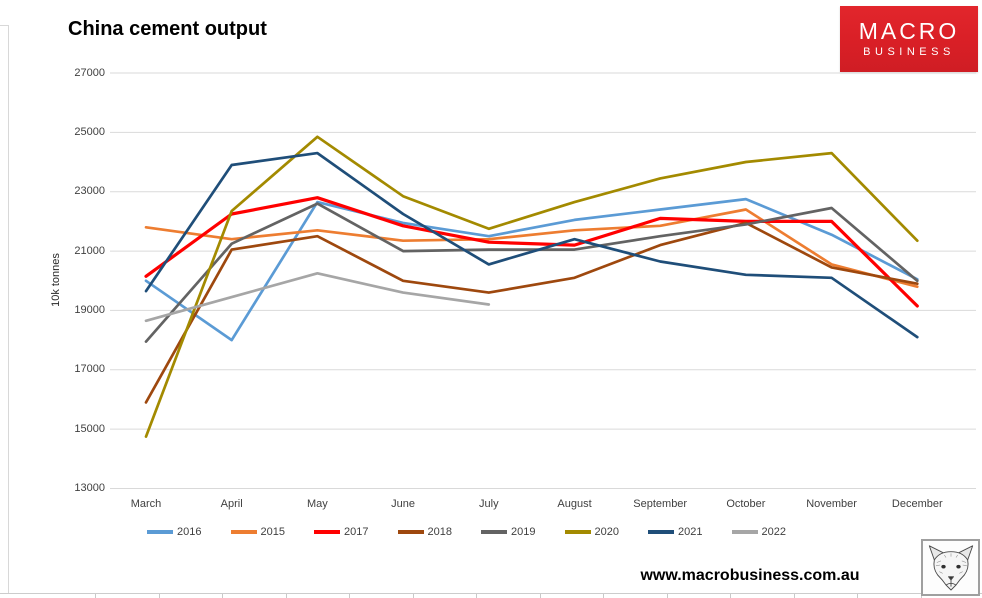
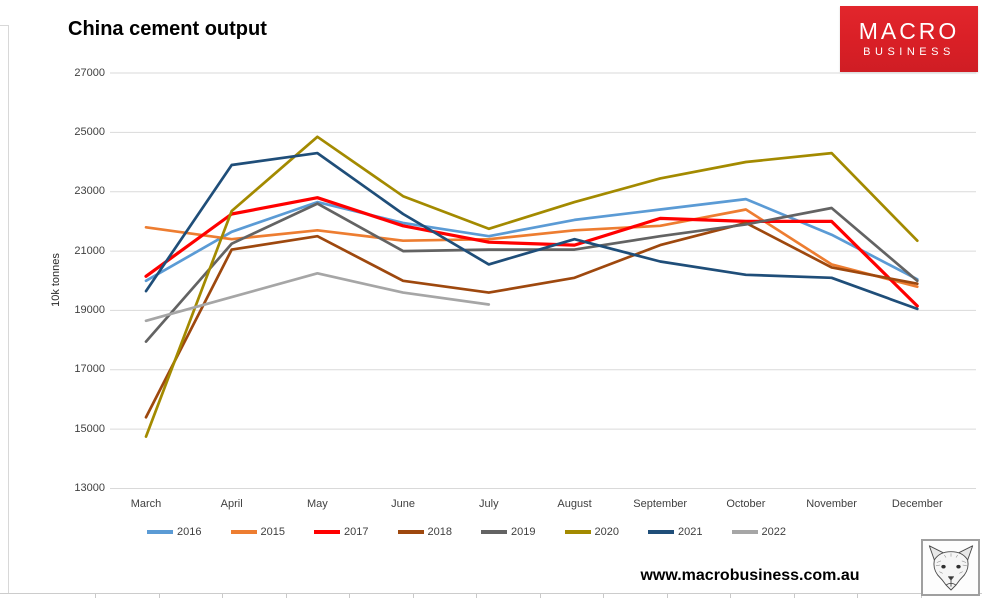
2018/March: 15900 -> 15400
2016/April: 18000 -> 21600
2021/December: 18100 -> 19000
